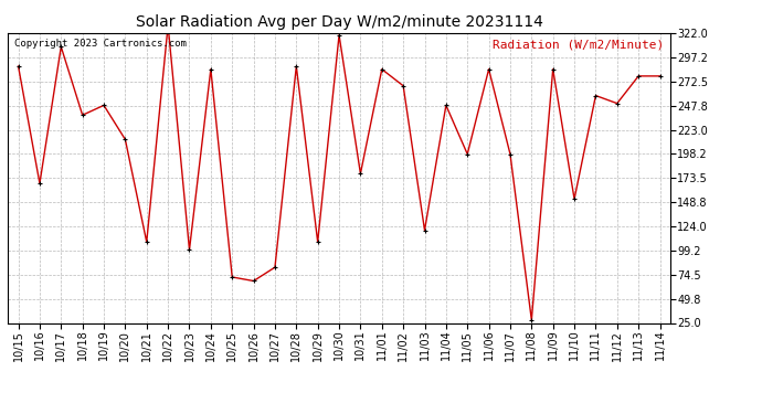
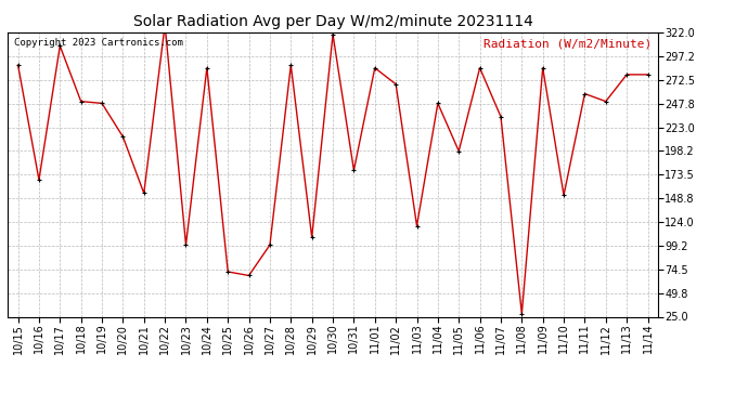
10/18: 238 -> 250
10/21: 108 -> 154
10/27: 82 -> 100
11/07: 198 -> 234
